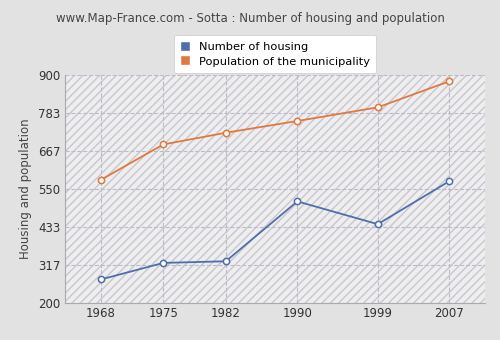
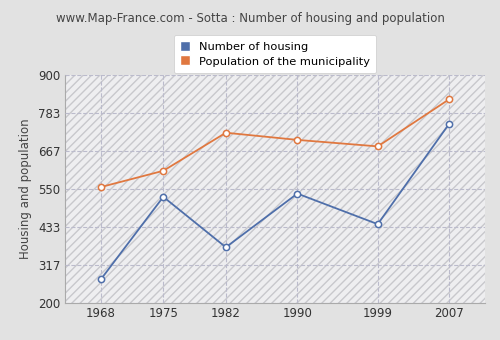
Population of the municipality/1968: 577 -> 555
Number of housing/1975: 322 -> 525
Population of the municipality/1975: 686 -> 605
Number of housing/1982: 327 -> 370
Number of housing/1990: 511 -> 535
Population of the municipality/1990: 758 -> 700
Population of the municipality/1999: 800 -> 680
Number of housing/2007: 573 -> 750
Population of the municipality/2007: 880 -> 825
